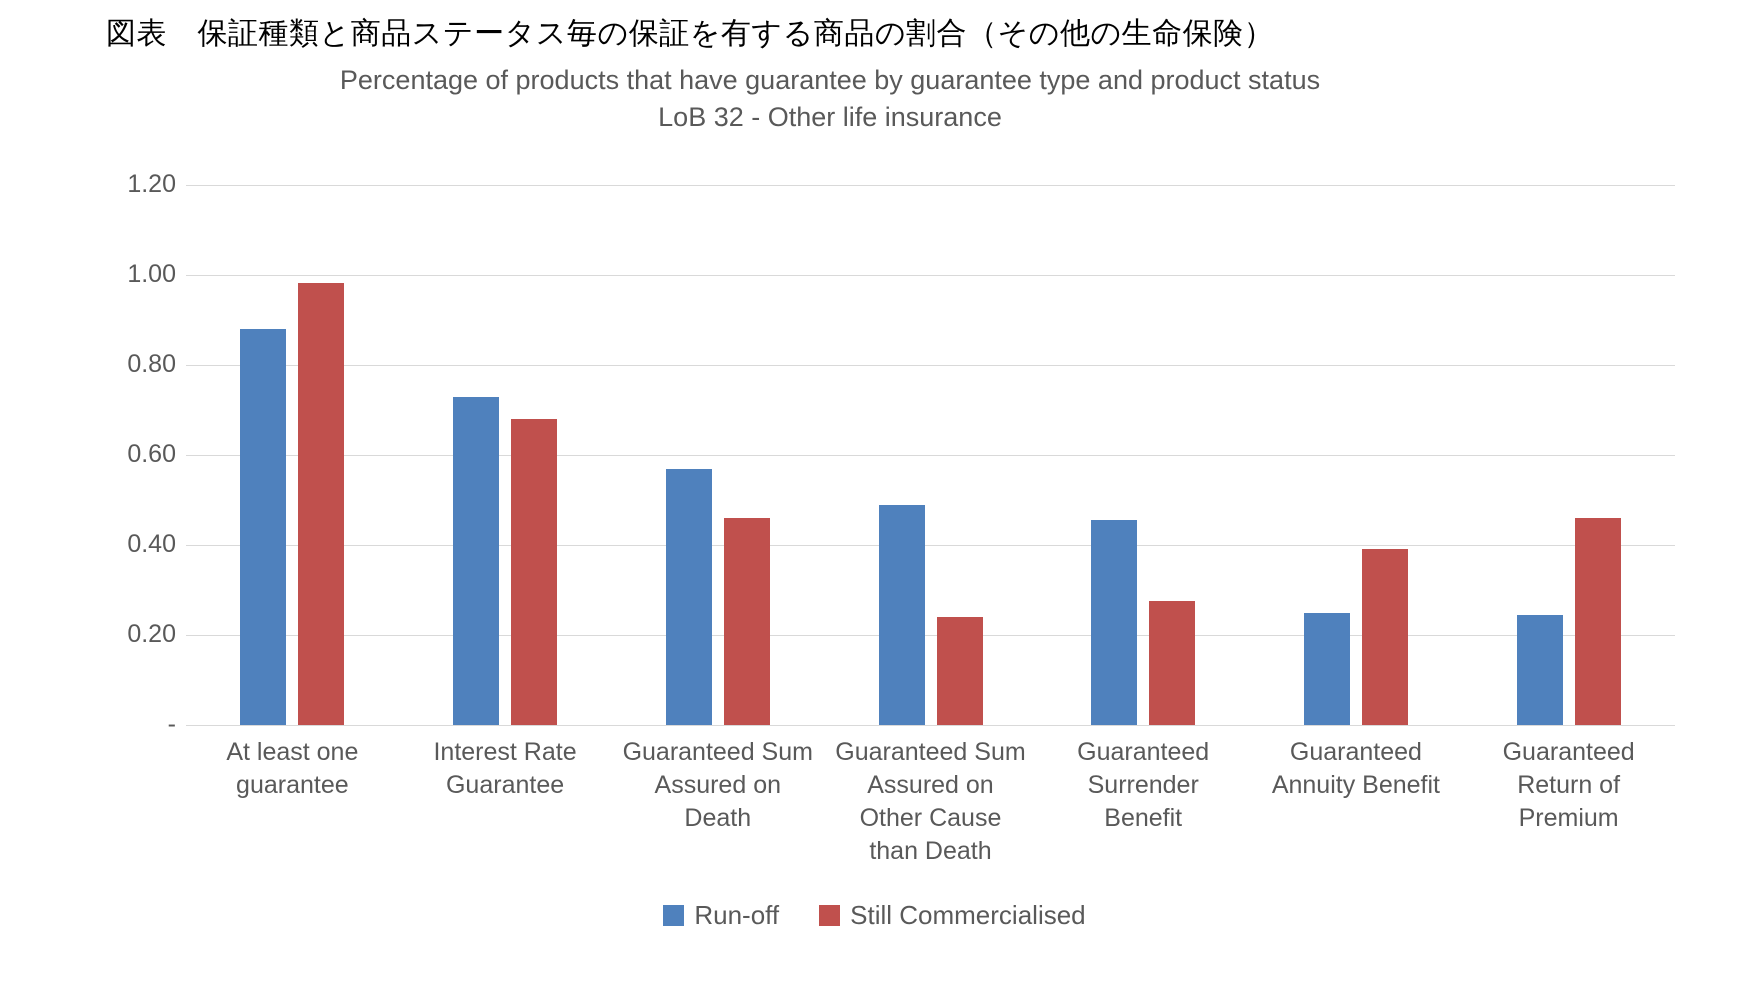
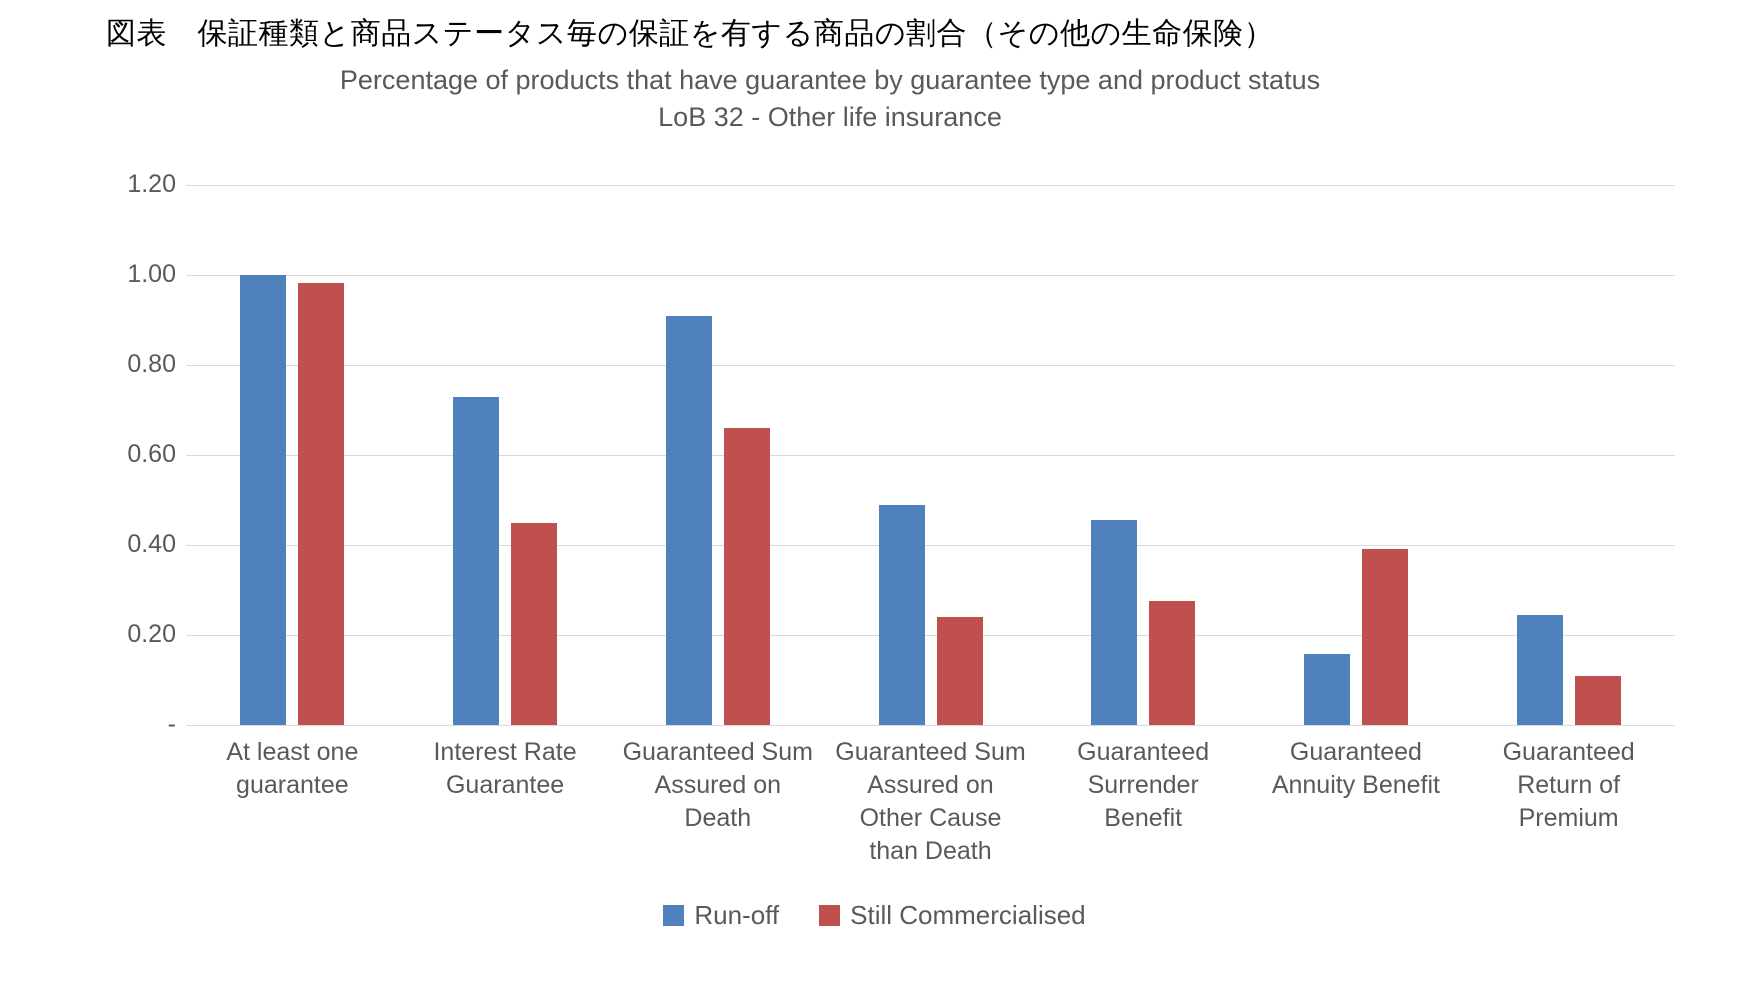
Run-off/At least one guarantee: 0.88 -> 1.00
Still Commercialised/Interest Rate Guarantee: 0.68 -> 0.45
Run-off/Guaranteed Sum Assured on Death: 0.57 -> 0.91
Still Commercialised/Guaranteed Sum Assured on Death: 0.46 -> 0.66
Run-off/Guaranteed Annuity Benefit: 0.25 -> 0.16
Still Commercialised/Guaranteed Return of Premium: 0.46 -> 0.11
